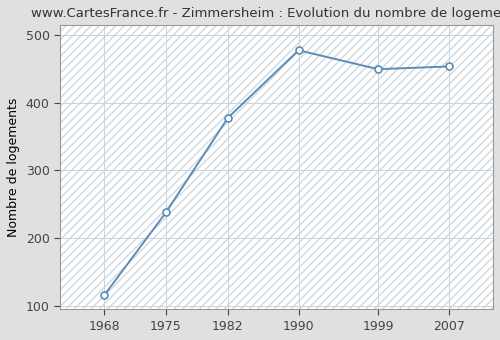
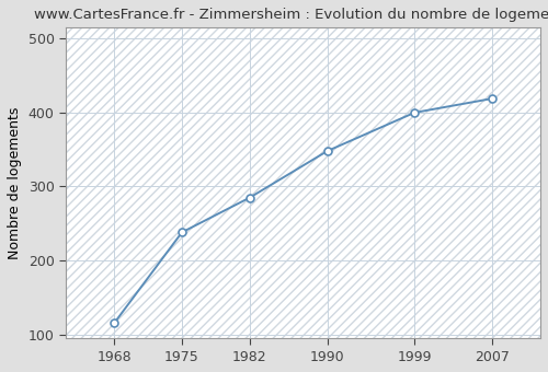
1982: 378 -> 285
1990: 478 -> 348
1999: 450 -> 400
2007: 454 -> 419
